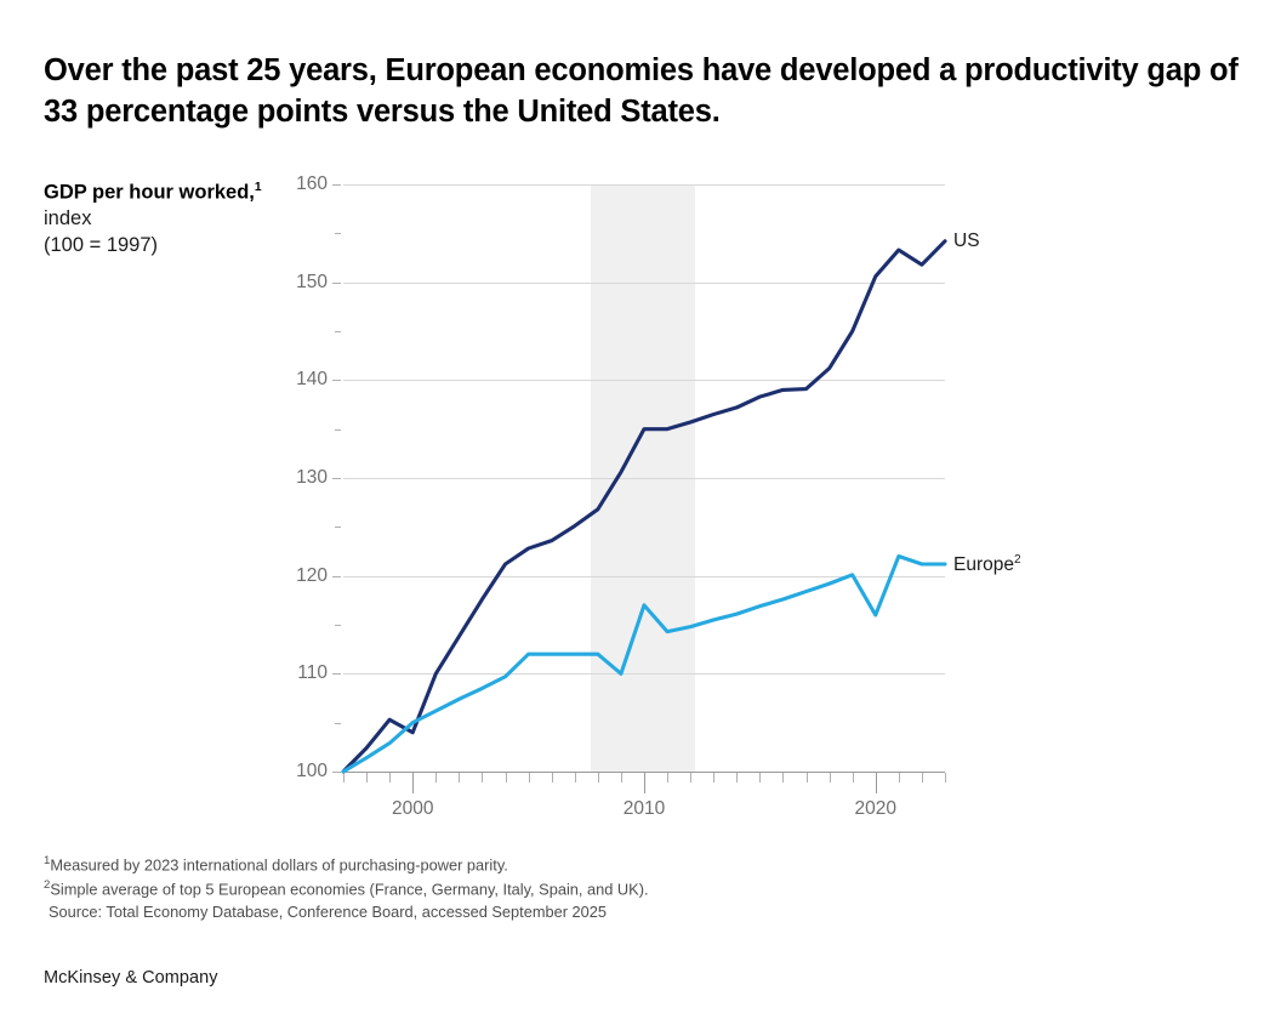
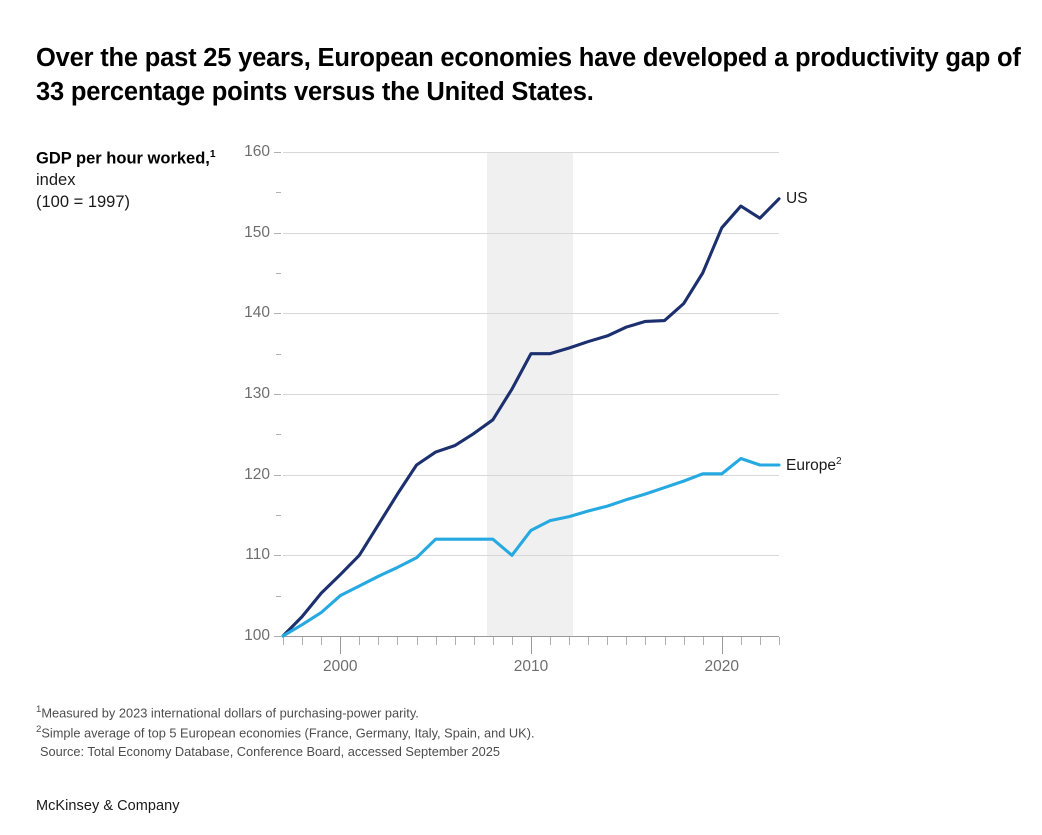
US/2000: 104 -> 108
Europe/2010: 117 -> 113
Europe/2020: 116 -> 120
